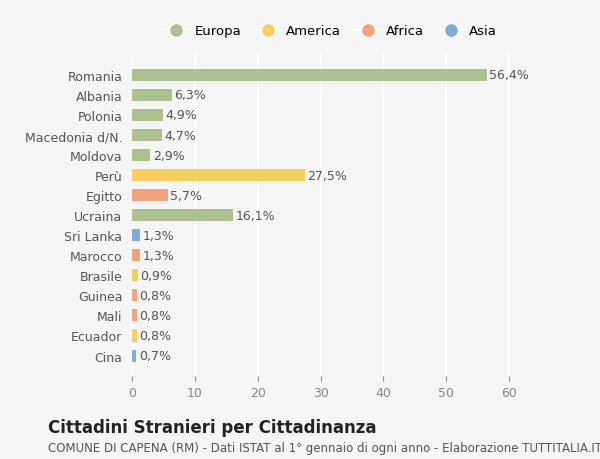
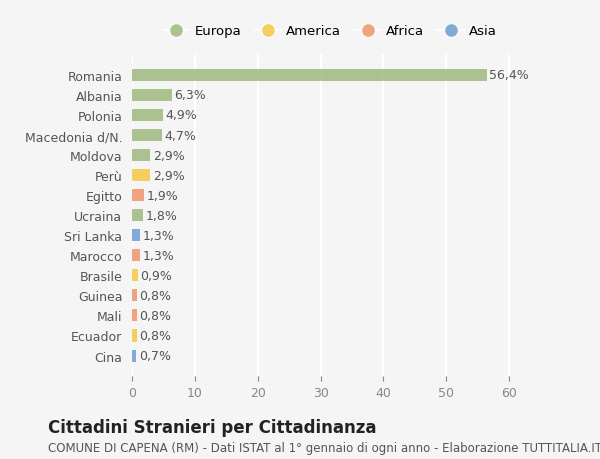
Perù: 27,5% -> 2,9%
Egitto: 5,7% -> 1,9%
Ucraina: 16,1% -> 1,8%
